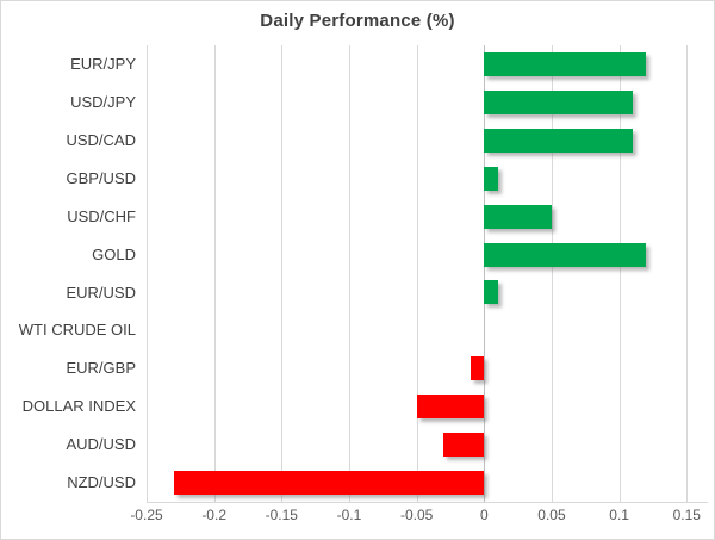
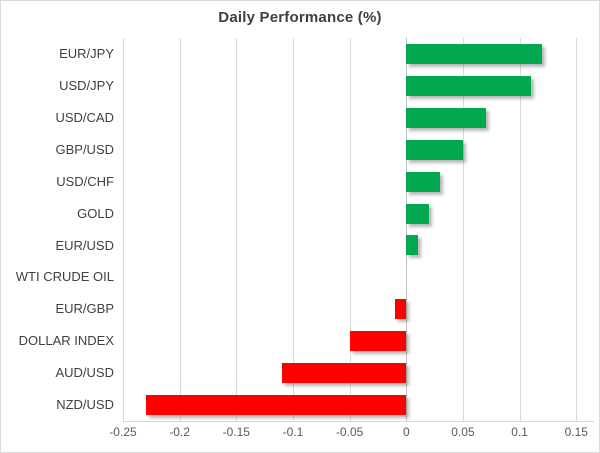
USD/CAD: 0.11 -> 0.07
GBP/USD: 0.01 -> 0.05
USD/CHF: 0.05 -> 0.03
GOLD: 0.12 -> 0.02
AUD/USD: -0.03 -> -0.11
